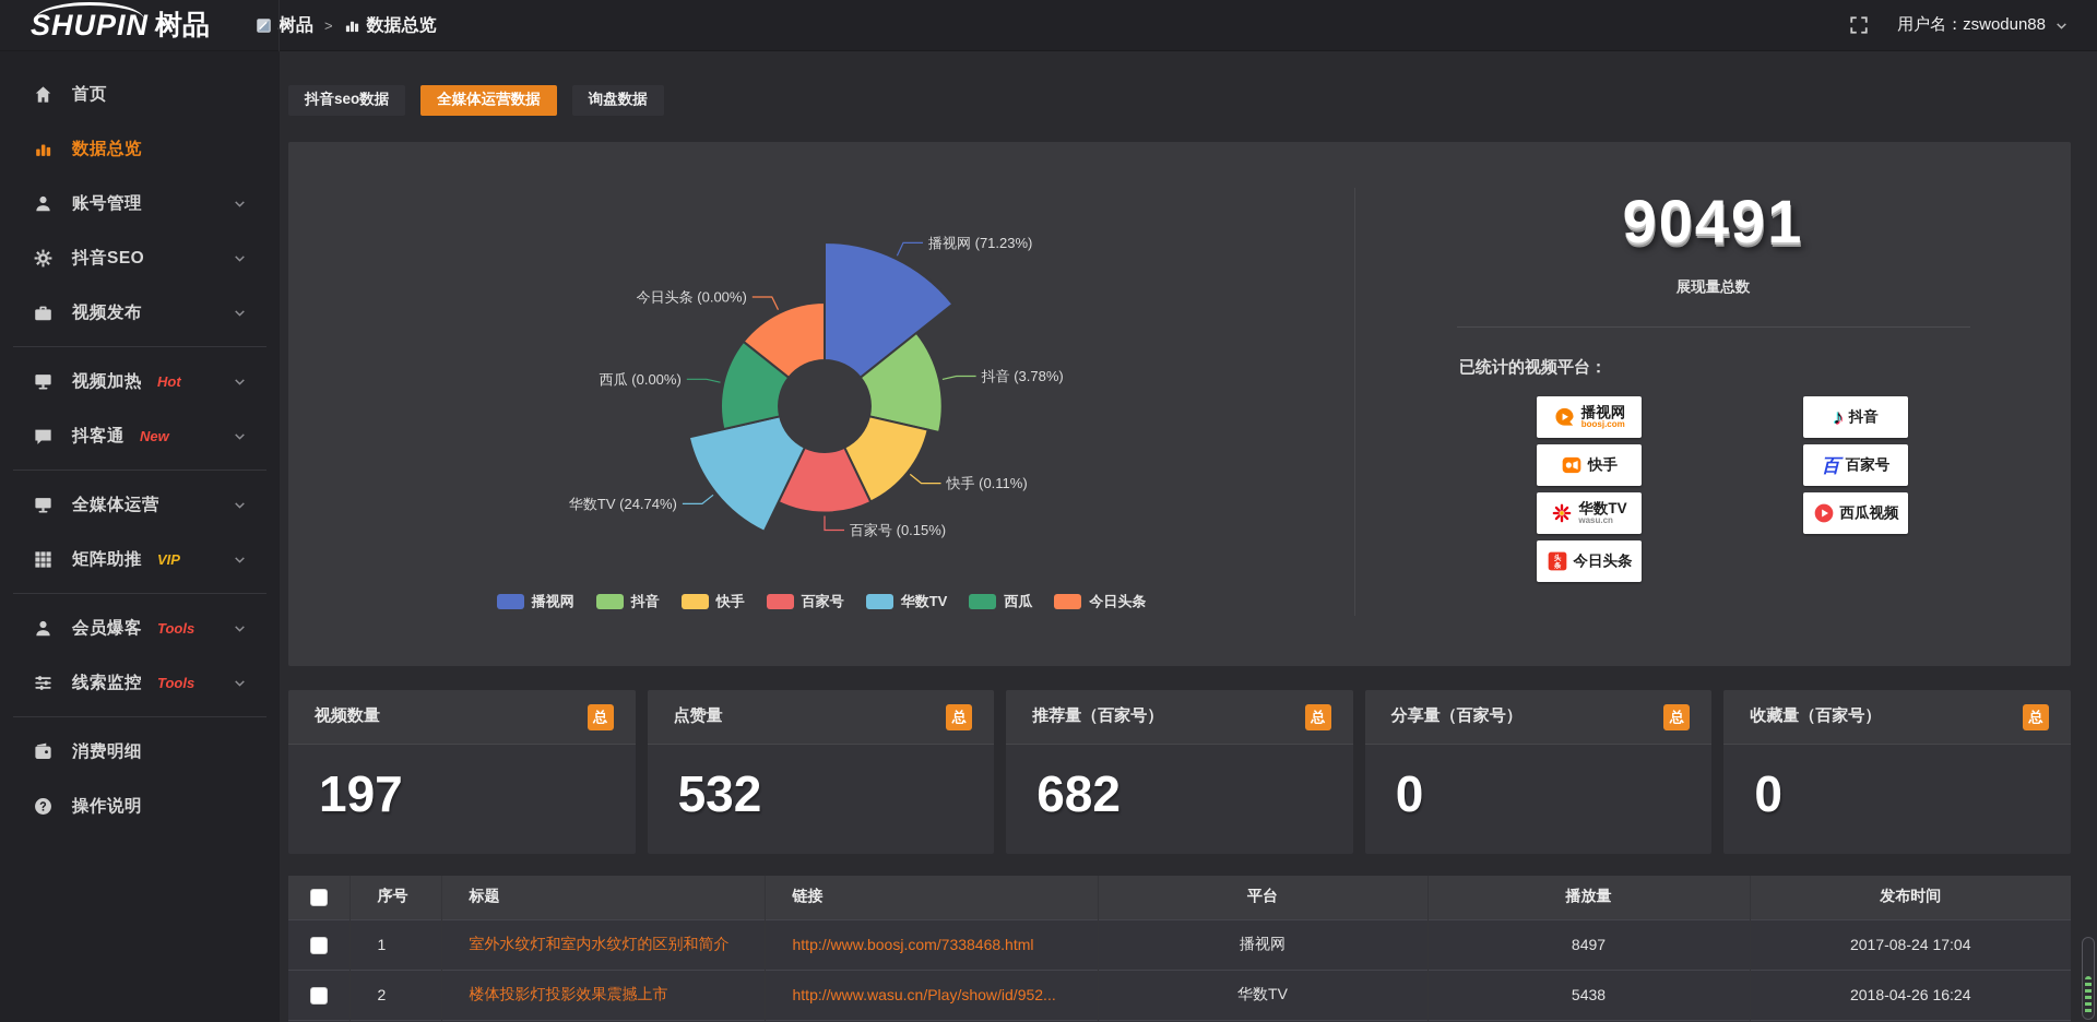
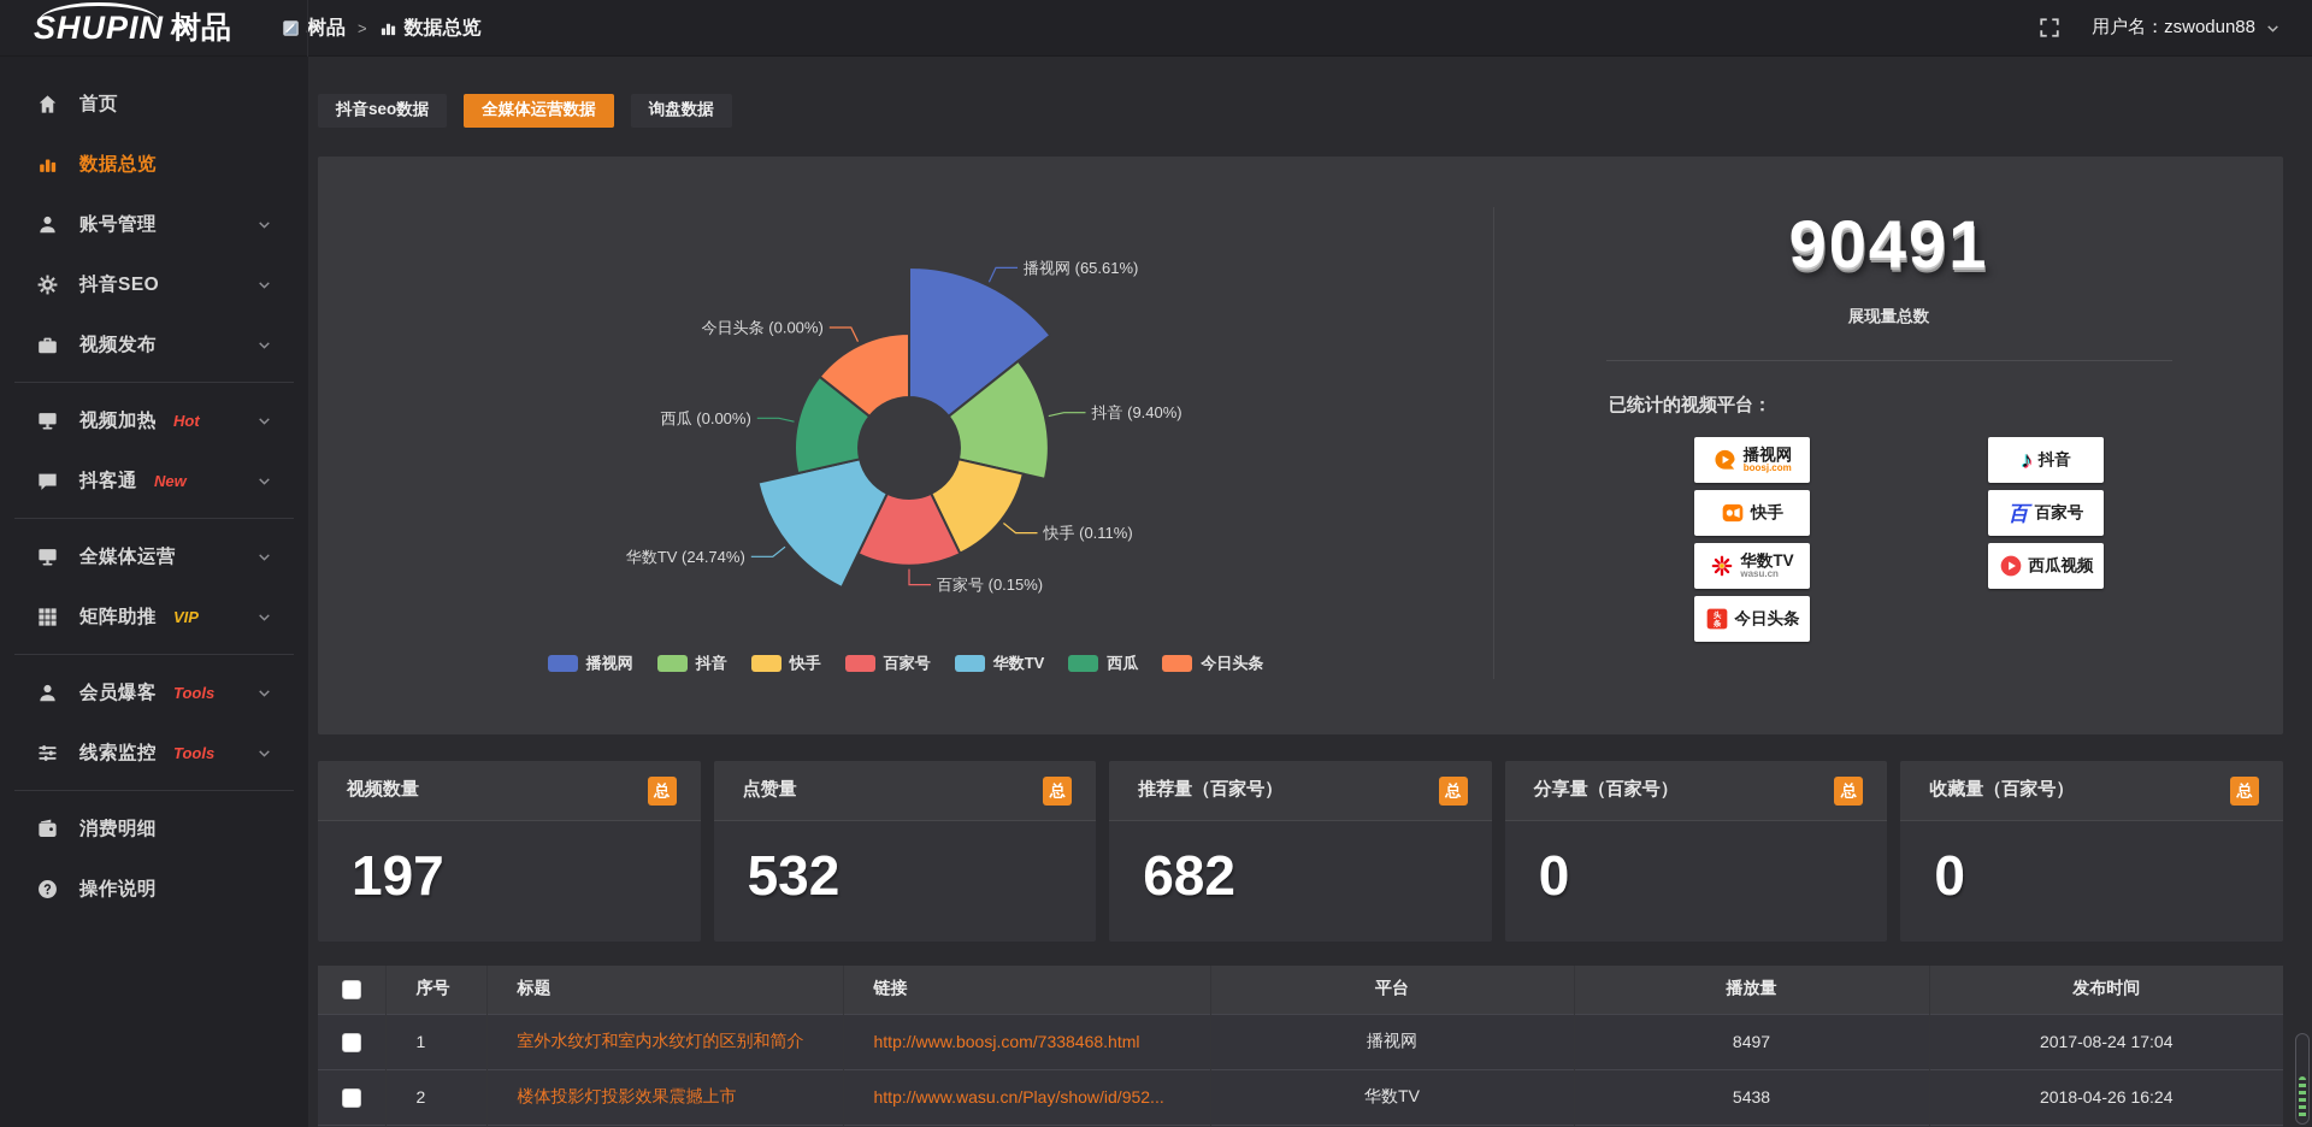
播视网: 71.23% -> 65.61%
抖音: 3.78% -> 9.40%
